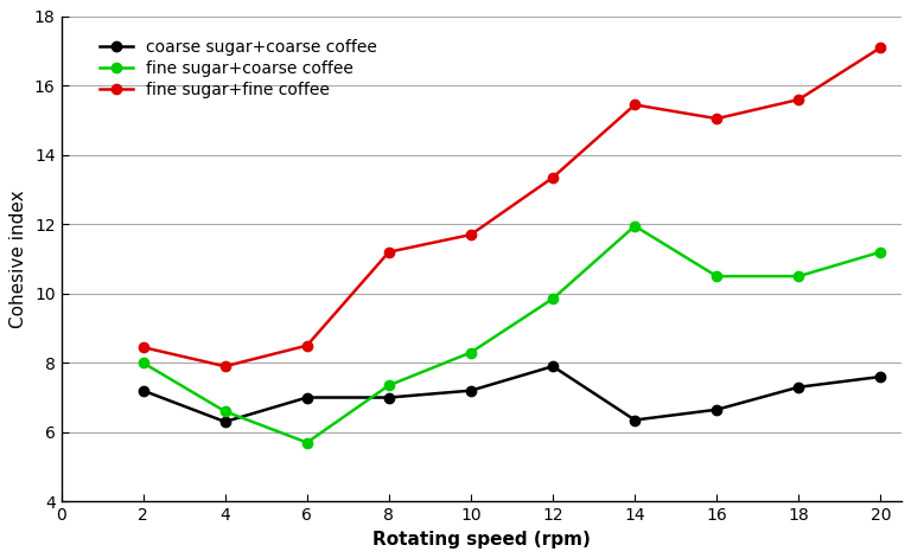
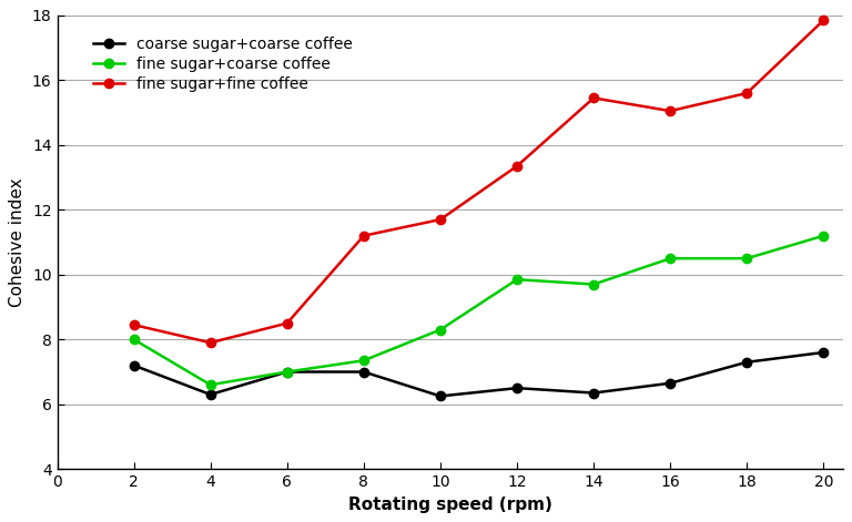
fine sugar+coarse coffee/6: 5.70 -> 7.00
coarse sugar+coarse coffee/10: 7.20 -> 6.25
coarse sugar+coarse coffee/12: 7.90 -> 6.50
fine sugar+coarse coffee/14: 11.95 -> 9.70
fine sugar+fine coffee/20: 17.10 -> 17.85
